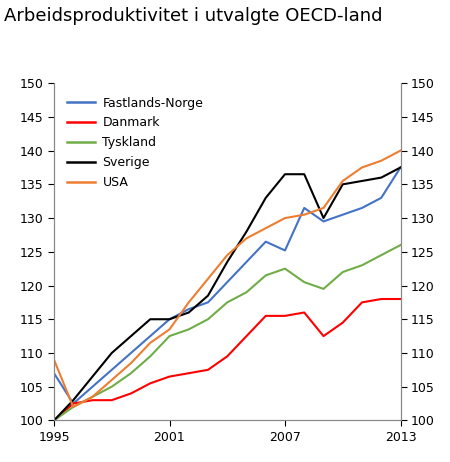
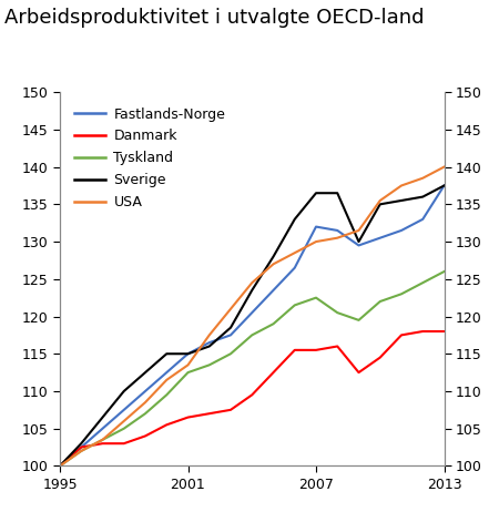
Fastlands-Norge/1995: 107.0 -> 100.0
USA/1995: 109.0 -> 100.0
Fastlands-Norge/2007: 125.2 -> 132.0
